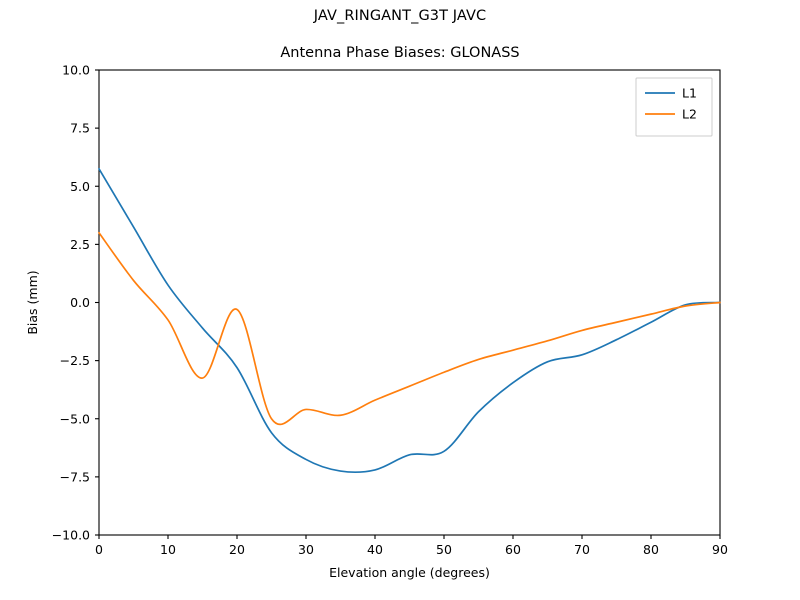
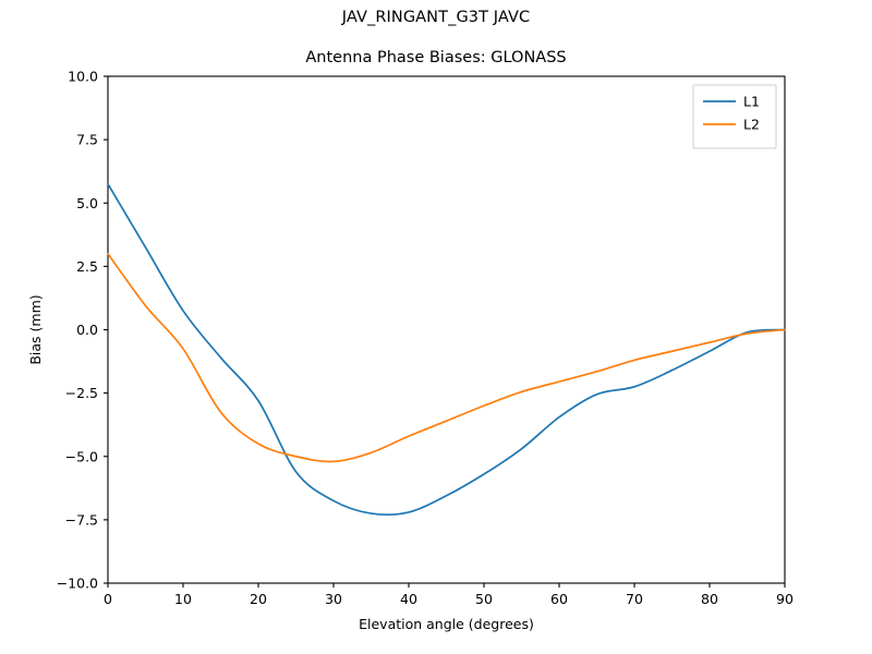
L2/20: -0.3 -> -4.5
L2/30: -4.6 -> -5.2
L1/50: -6.4 -> -5.7
